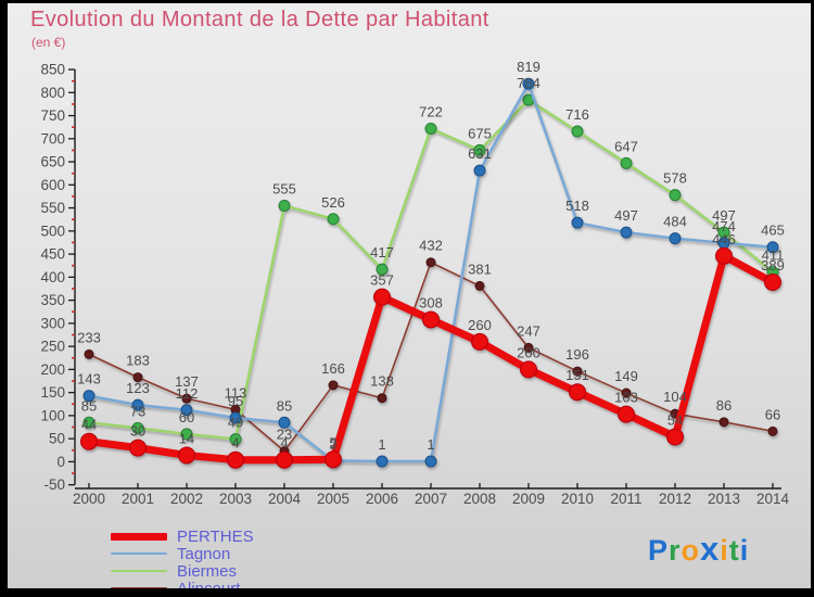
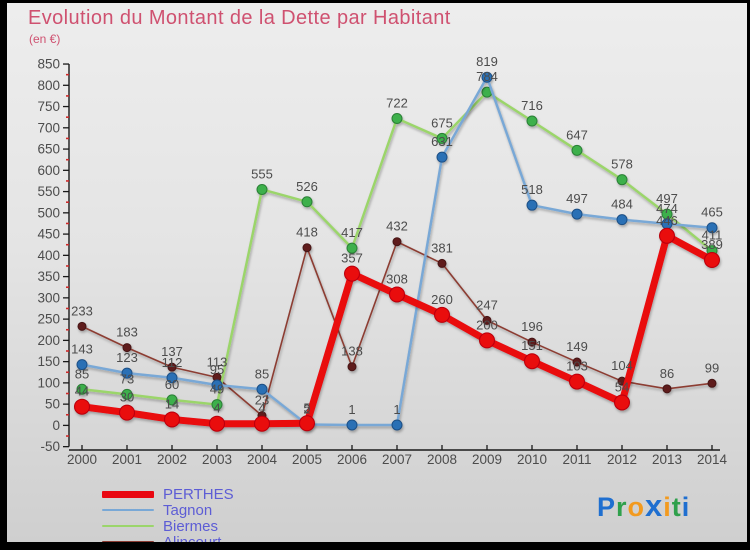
Alincourt/2005: 166 -> 418
Alincourt/2014: 66 -> 99
